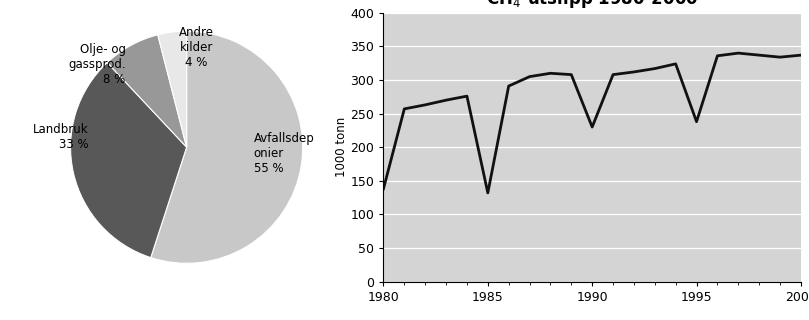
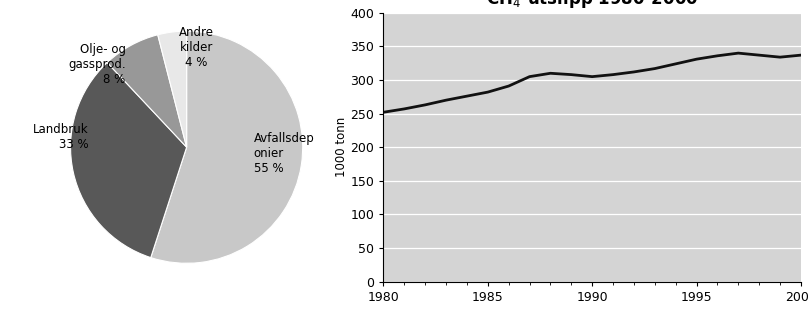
1980: 138 -> 252
1985: 132 -> 282
1990: 230 -> 305
1995: 238 -> 331
